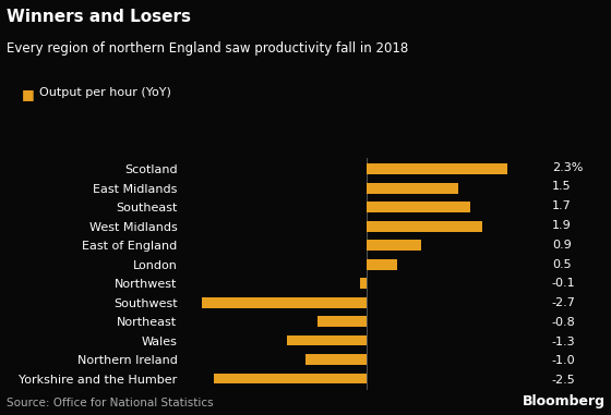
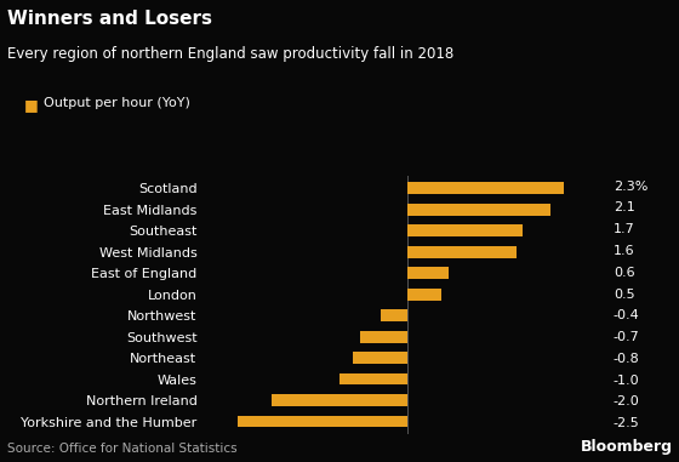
East Midlands: 1.5 -> 2.1
West Midlands: 1.9 -> 1.6
East of England: 0.9 -> 0.6
Northwest: -0.1 -> -0.4
Southwest: -2.7 -> -0.7
Wales: -1.3 -> -1.0
Northern Ireland: -1.0 -> -2.0
